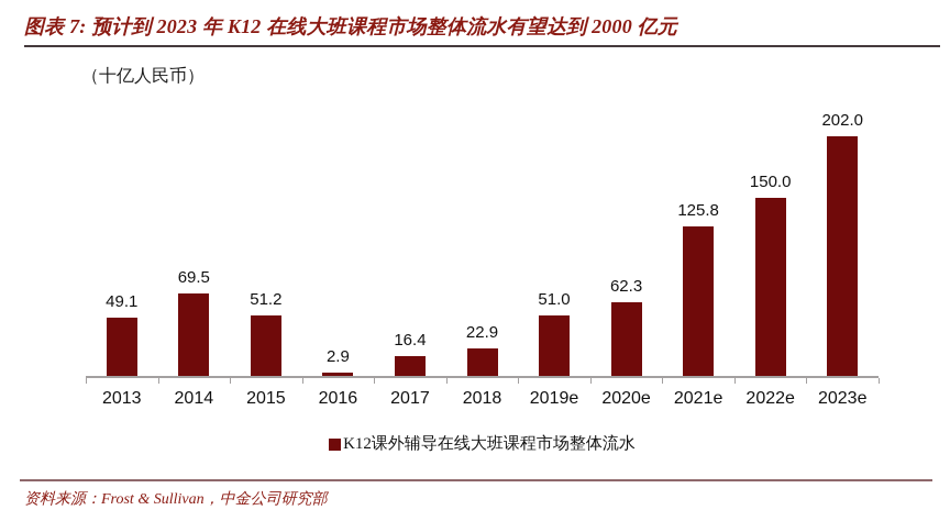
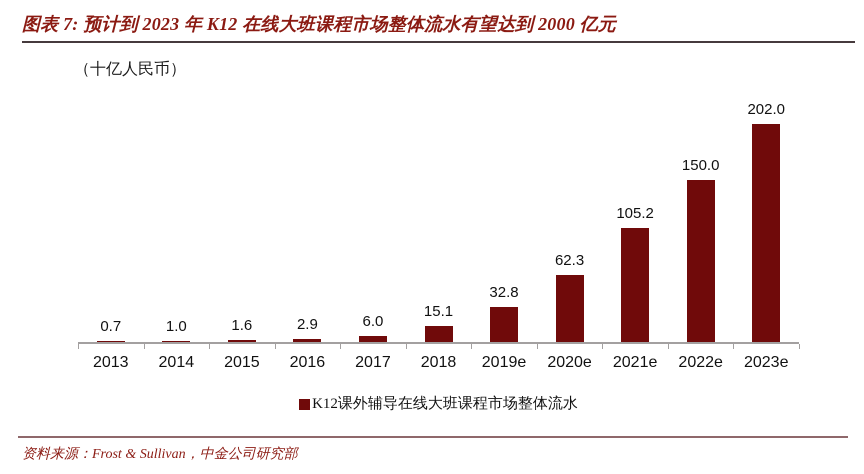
2013: 49.1 -> 0.7
2014: 69.5 -> 1.0
2015: 51.2 -> 1.6
2017: 16.4 -> 6.0
2018: 22.9 -> 15.1
2019e: 51.0 -> 32.8
2021e: 125.8 -> 105.2
